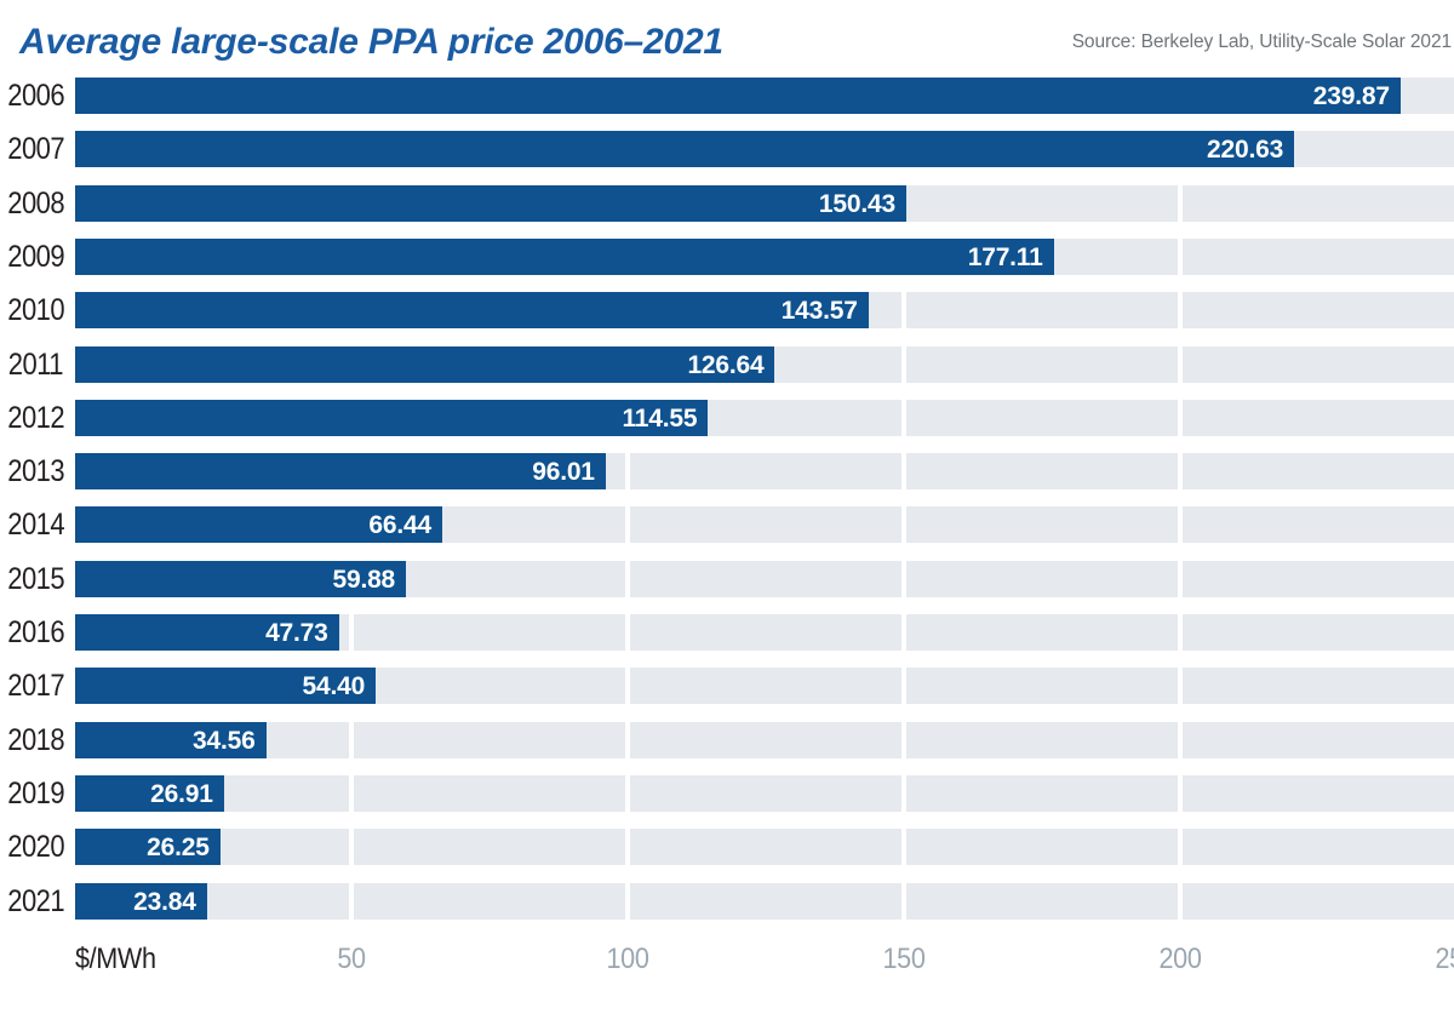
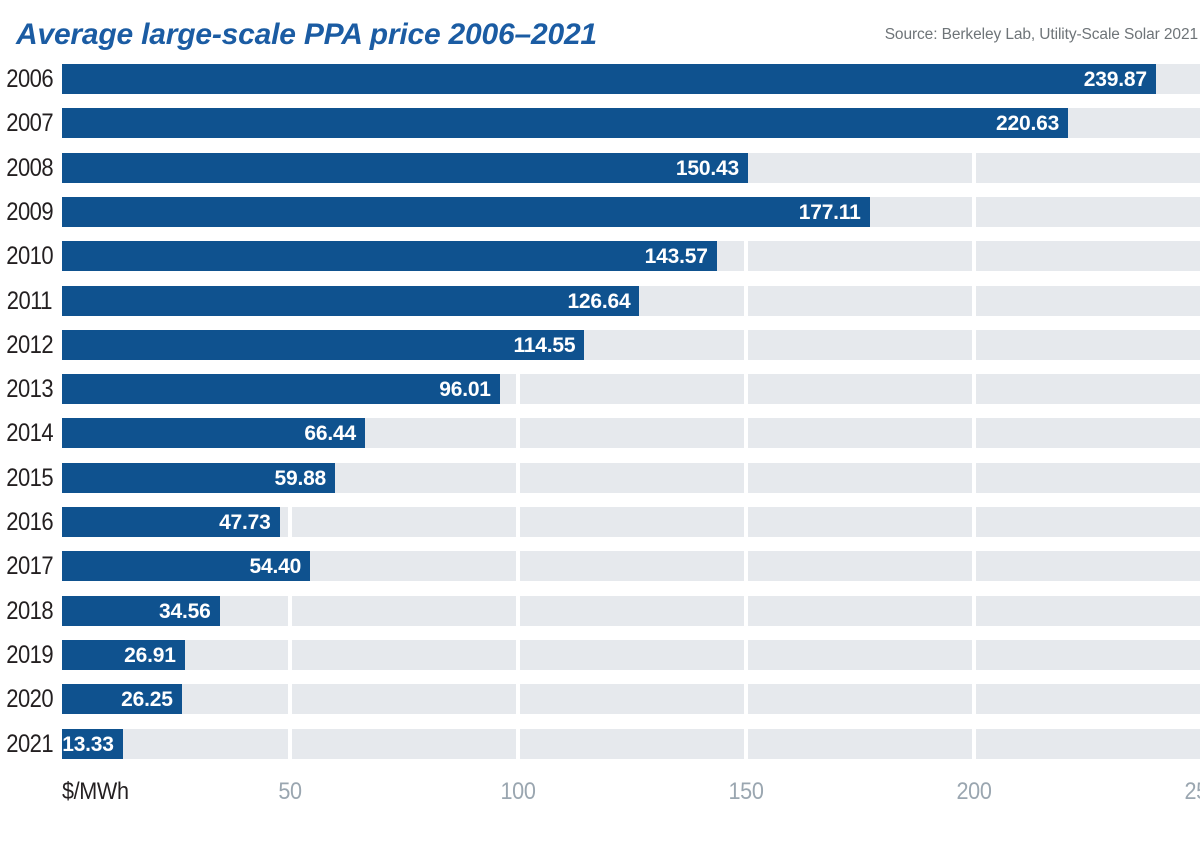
2021: 23.84 -> 13.33
